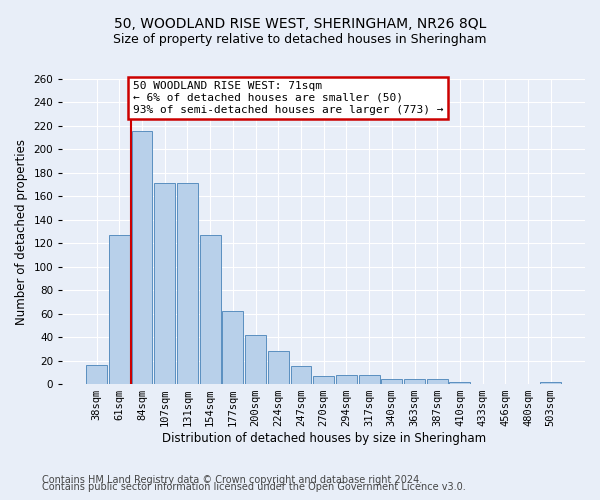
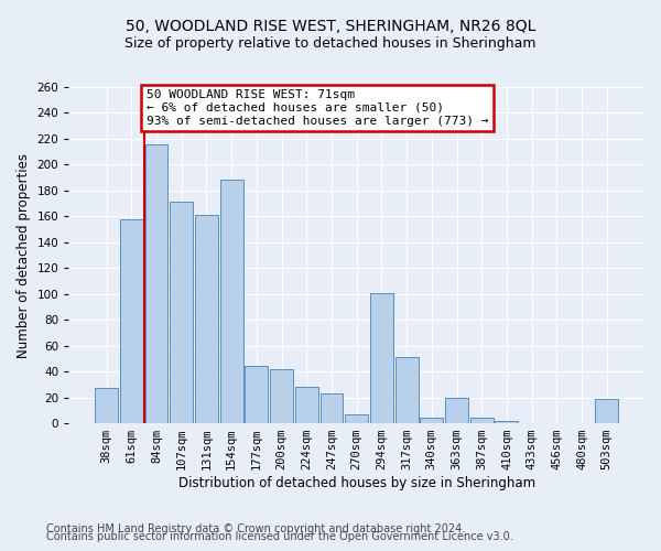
38sqm: 16 -> 27
61sqm: 127 -> 158
131sqm: 171 -> 161
154sqm: 127 -> 188
177sqm: 62 -> 44
247sqm: 15 -> 23
294sqm: 8 -> 101
317sqm: 8 -> 51
363sqm: 4 -> 20
503sqm: 2 -> 19
